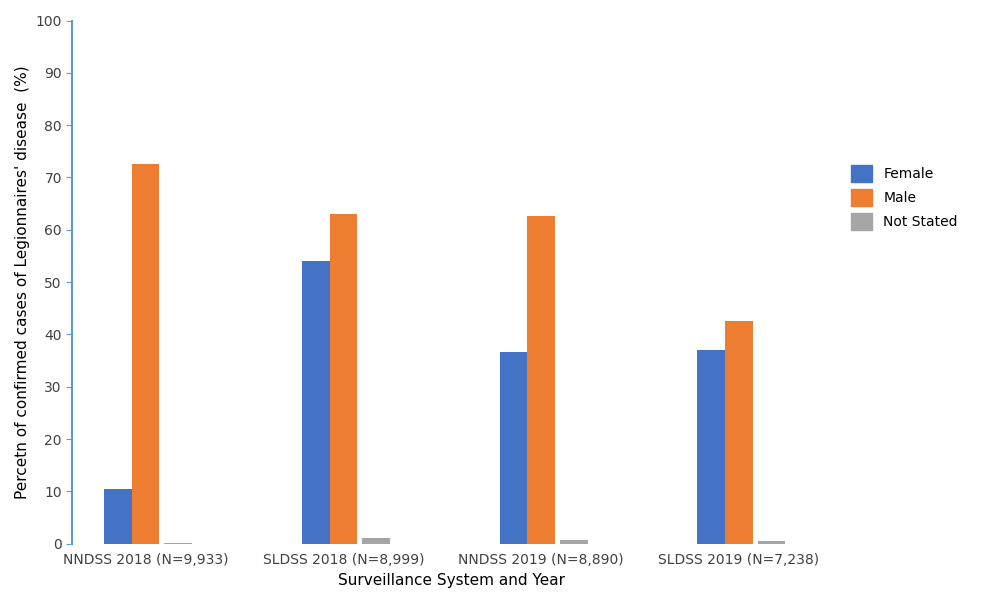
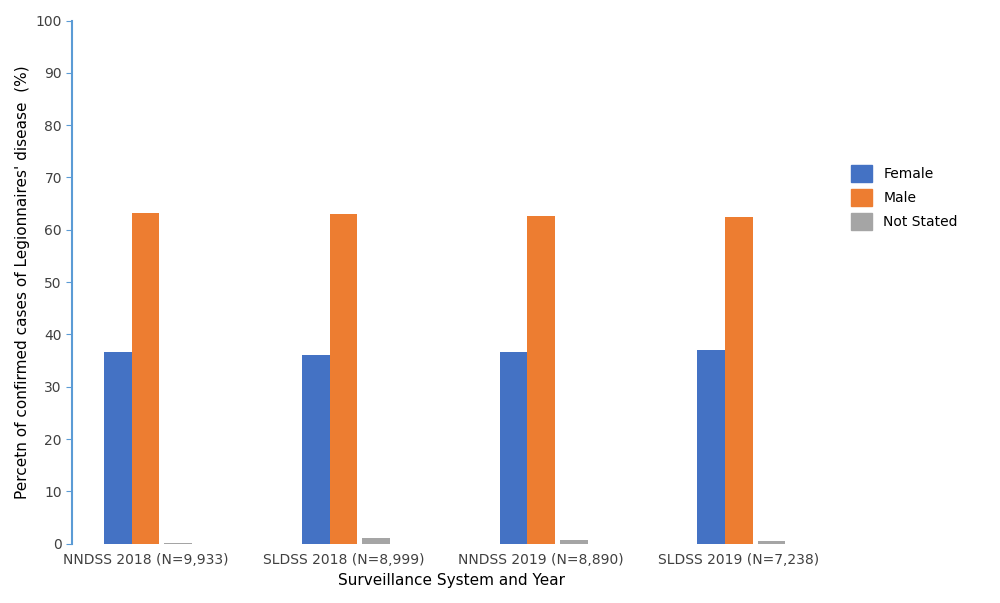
Female/NNDSS 2018 (N=9,933): 10.4 -> 36.6
Male/NNDSS 2018 (N=9,933): 72.6 -> 63.3
Female/SLDSS 2018 (N=8,999): 54.0 -> 36.0
Male/SLDSS 2019 (N=7,238): 42.6 -> 62.5
